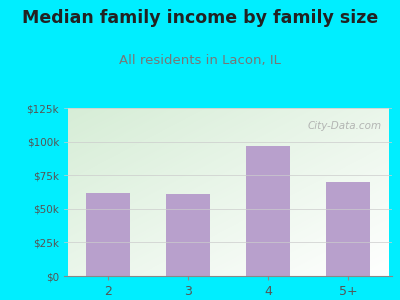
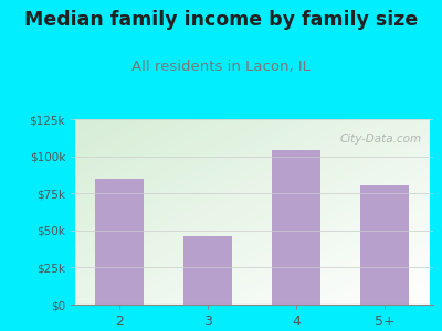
2: $62k -> $85k
3: $61k -> $46k
4: $97k -> $104k
5+: $70k -> $80k
